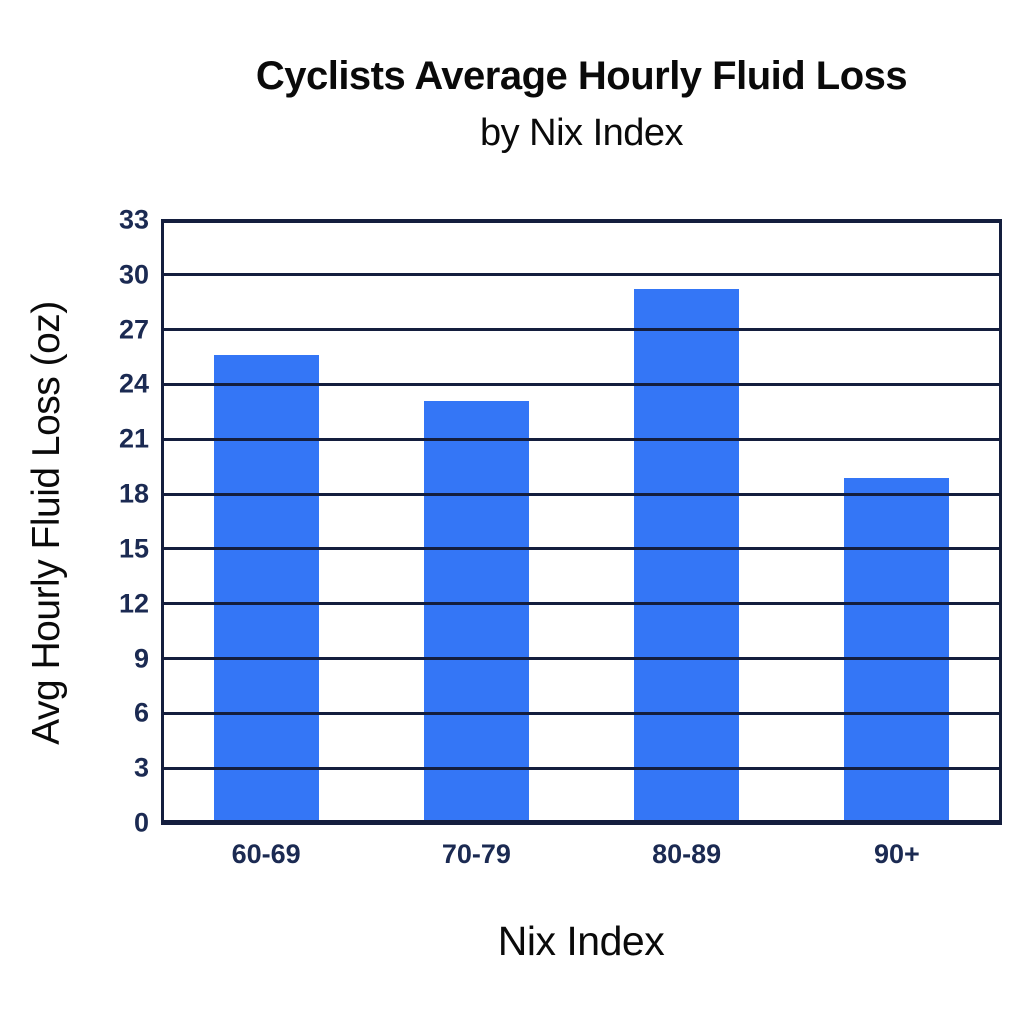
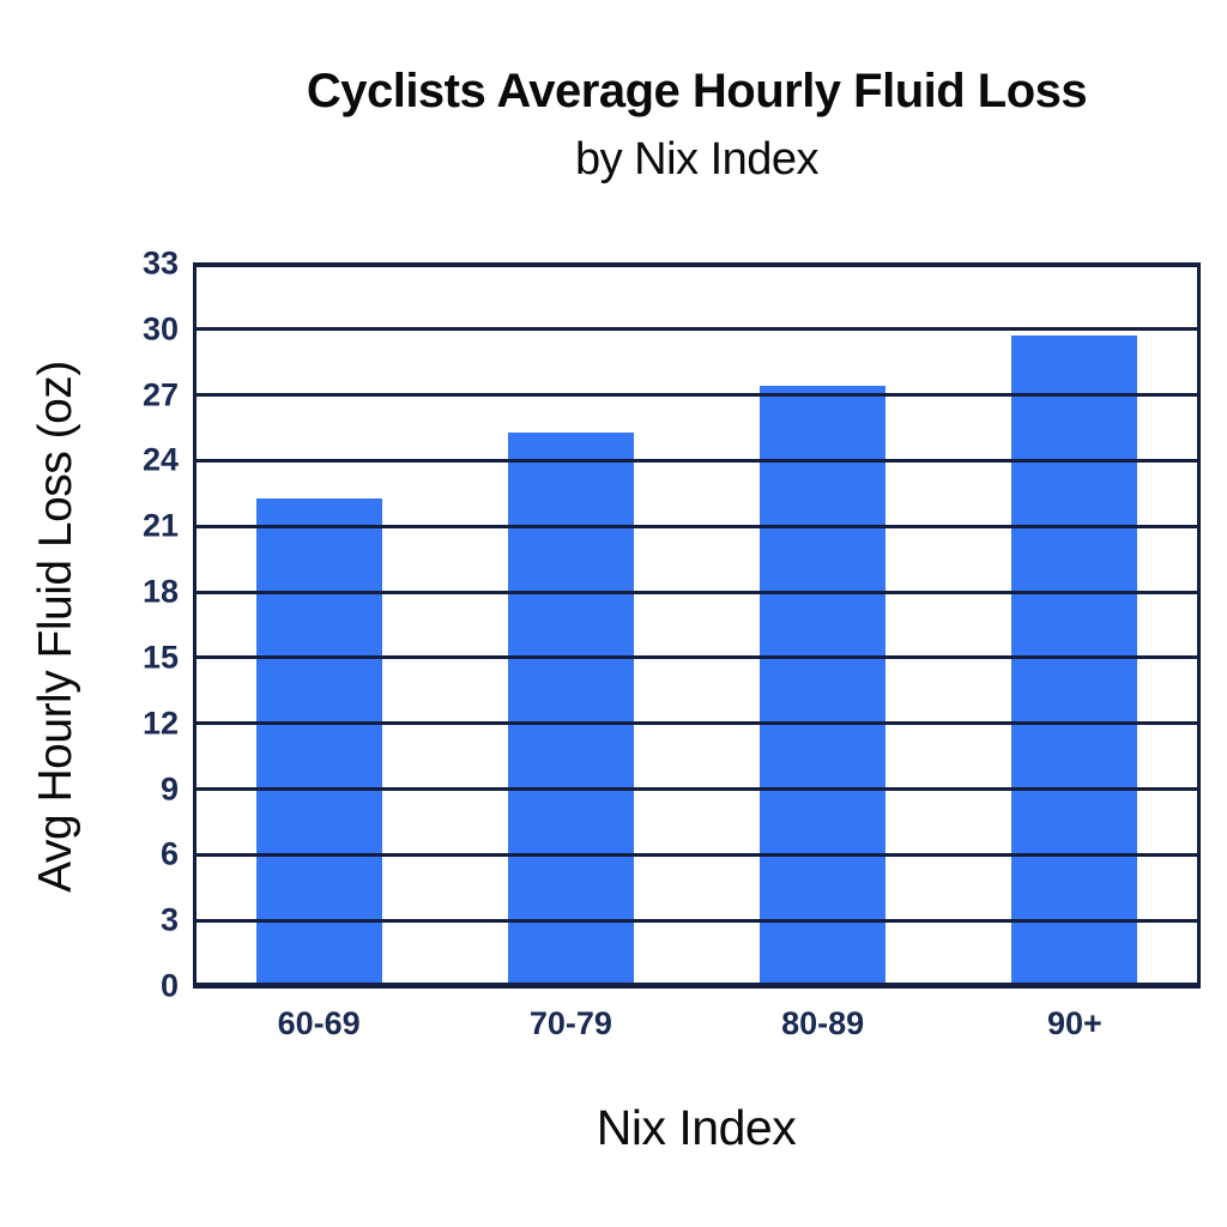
60-69: 25.6 -> 22.3
70-79: 23.1 -> 25.3
80-89: 29.2 -> 27.4
90+: 18.9 -> 29.7
